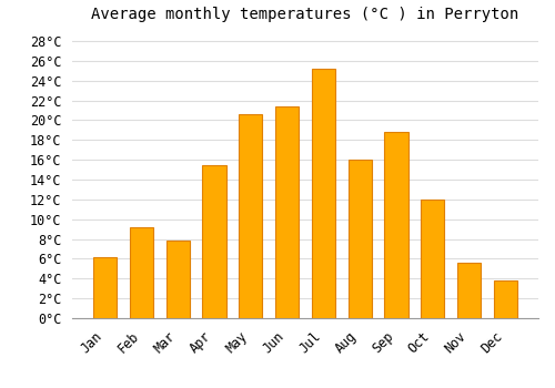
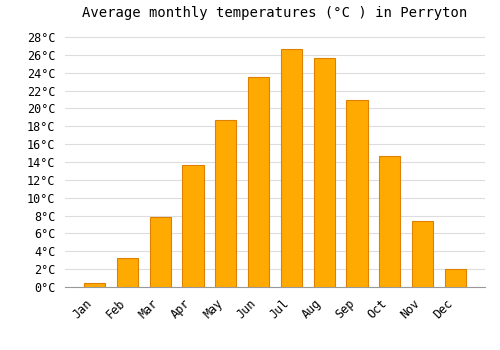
Jan: 6.2°C -> 0.5°C
Feb: 9.2°C -> 3.2°C
Apr: 15.4°C -> 13.7°C
May: 20.6°C -> 18.7°C
Jun: 21.4°C -> 23.5°C
Jul: 25.2°C -> 26.7°C
Aug: 16.0°C -> 25.6°C
Sep: 18.8°C -> 20.9°C
Oct: 12.0°C -> 14.7°C
Nov: 5.6°C -> 7.4°C
Dec: 3.8°C -> 2.0°C
